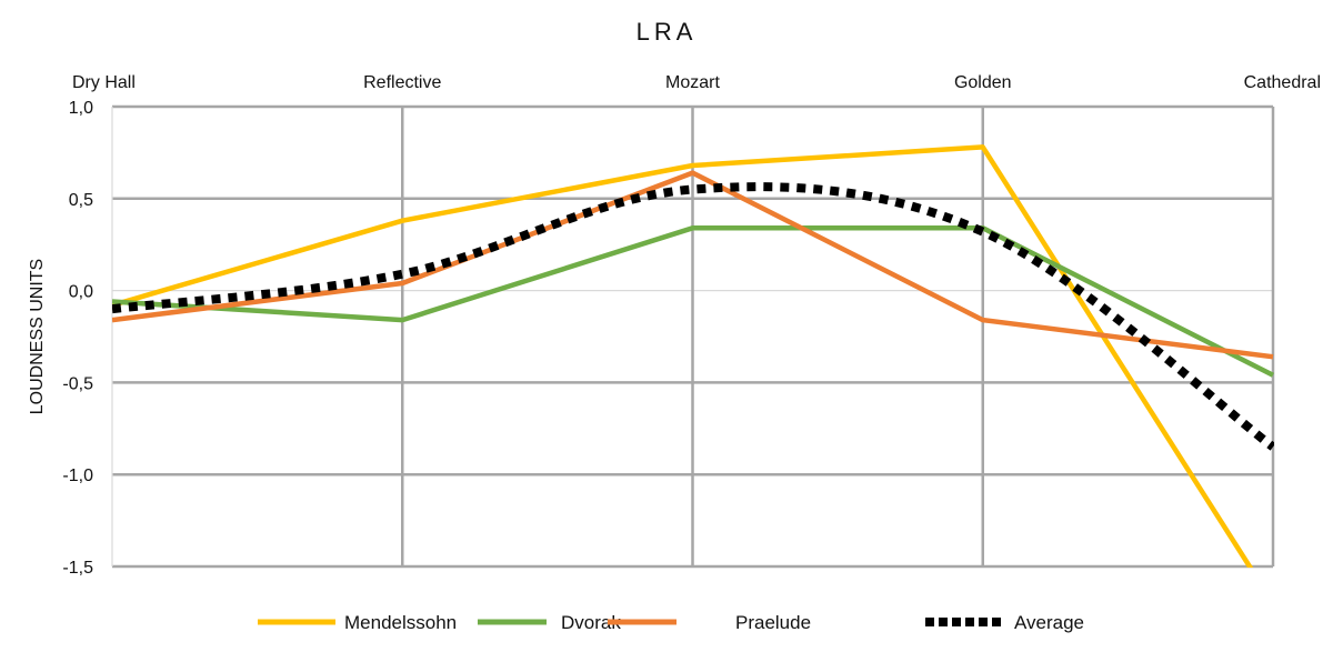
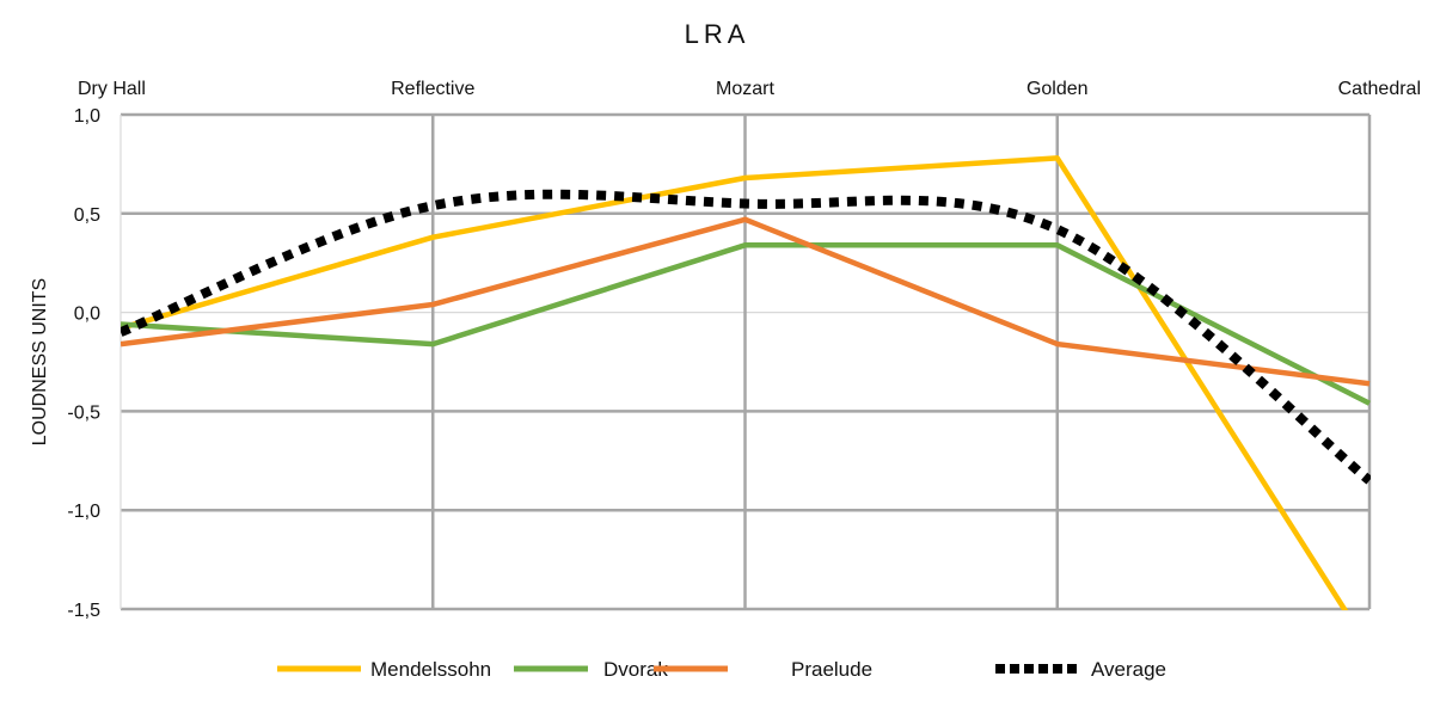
Average/Reflective: 0,09 -> 0,54
Praelude/Mozart: 0,64 -> 0,47
Average/Golden: 0,32 -> 0,42
